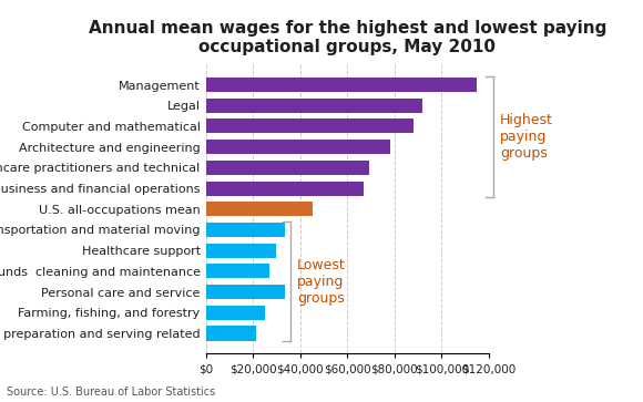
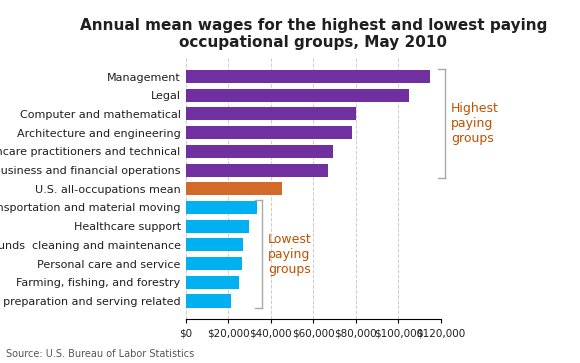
Legal: $92,000 -> $105,000
Computer and mathematical: $88,000 -> $79,900
Personal care and service: $33,500 -> $26,700
